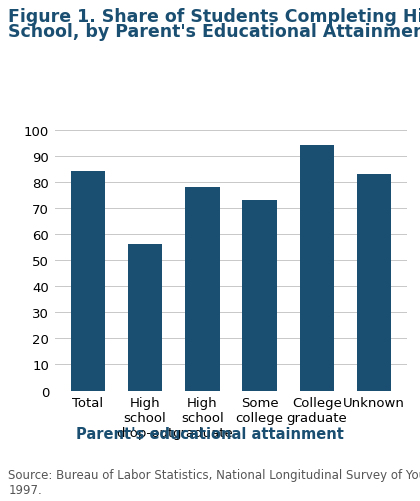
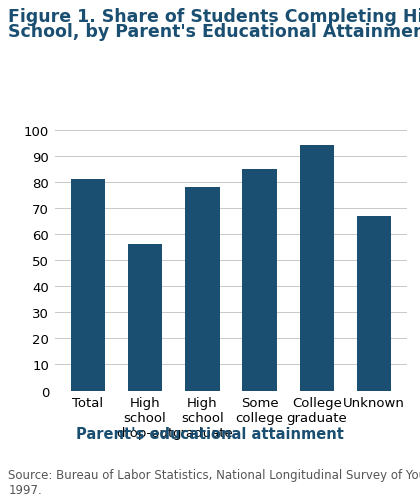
Total: 84 -> 81
Some college: 73 -> 85
Unknown: 83 -> 67
